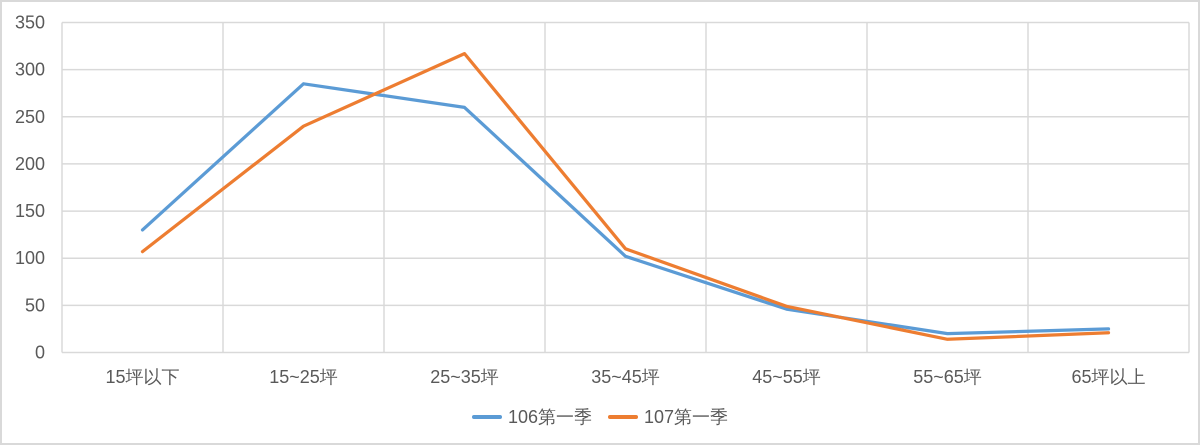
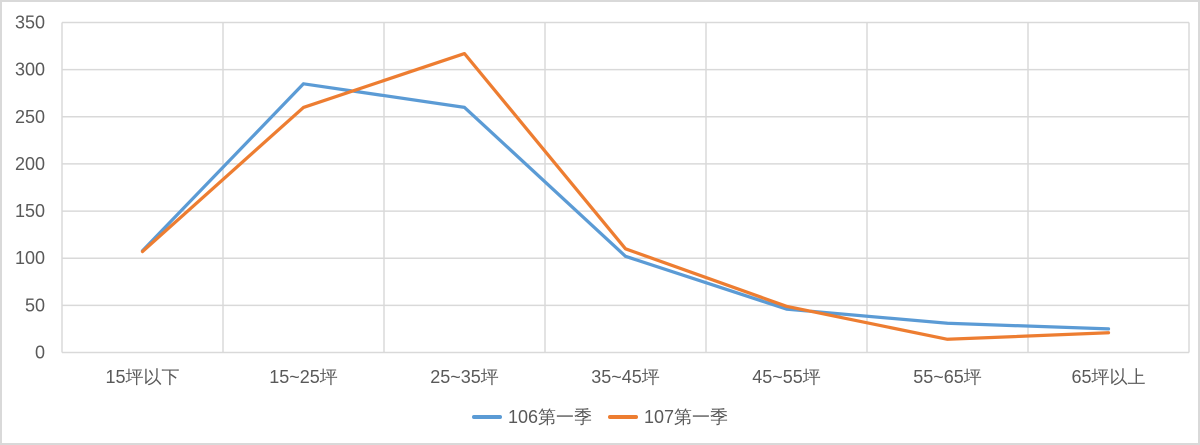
106第一季/15坪以下: 130 -> 110
107第一季/15~25坪: 240 -> 260
106第一季/55~65坪: 20 -> 30
